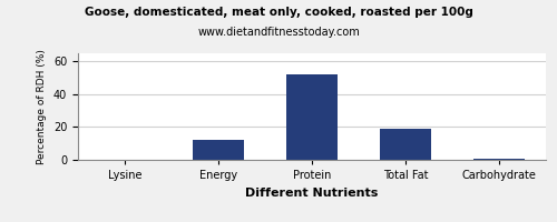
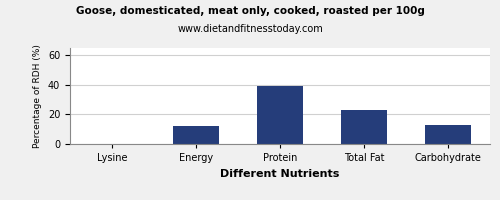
Protein: 52 -> 39
Total Fat: 19 -> 23
Carbohydrate: 1 -> 13
